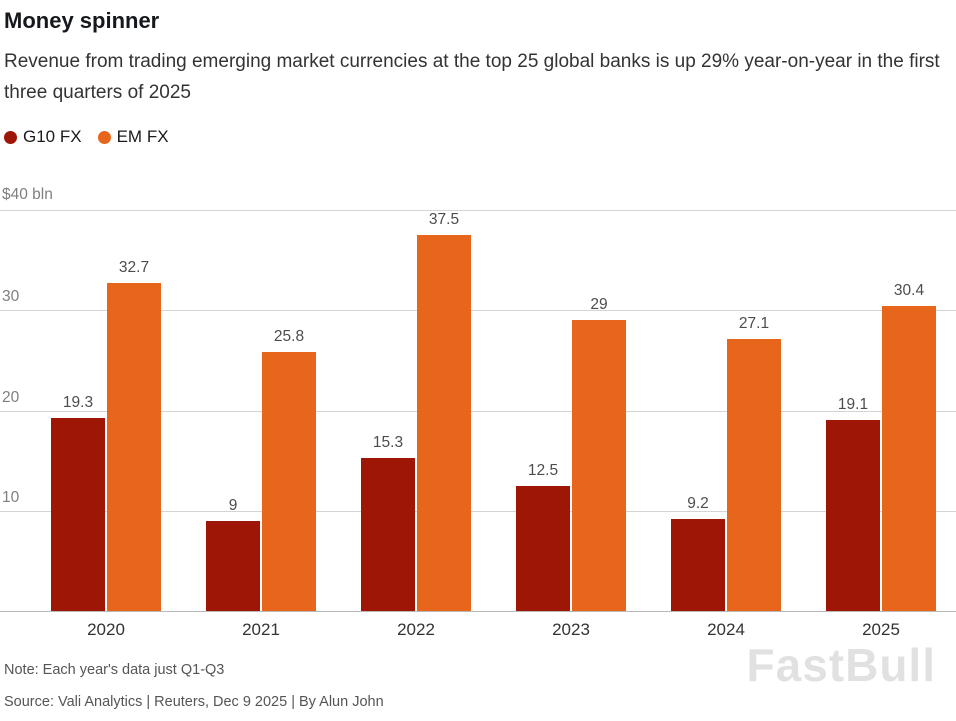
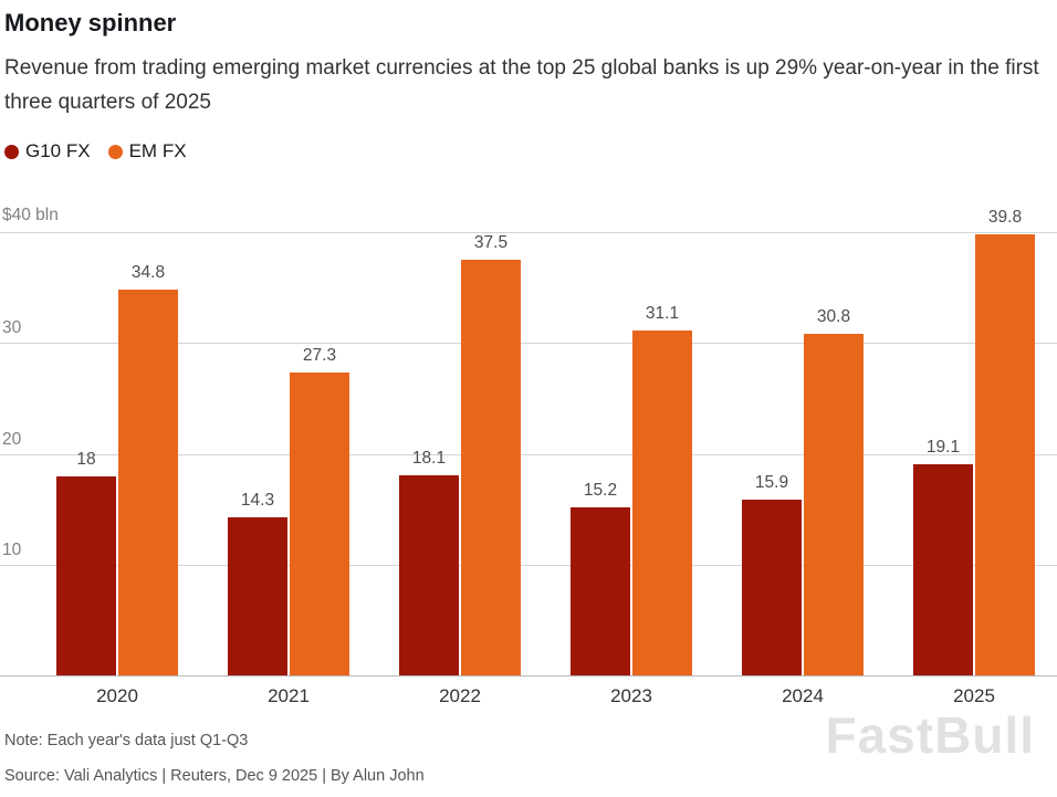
G10 FX/2020: 19.3 -> 18
EM FX/2020: 32.7 -> 34.8
G10 FX/2021: 9 -> 14.3
EM FX/2021: 25.8 -> 27.3
G10 FX/2022: 15.3 -> 18.1
G10 FX/2023: 12.5 -> 15.2
EM FX/2023: 29 -> 31.1
G10 FX/2024: 9.2 -> 15.9
EM FX/2024: 27.1 -> 30.8
EM FX/2025: 30.4 -> 39.8
